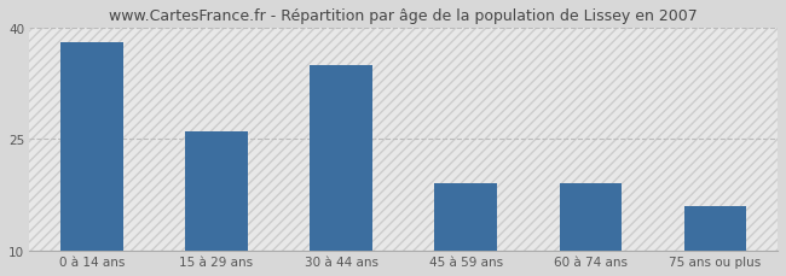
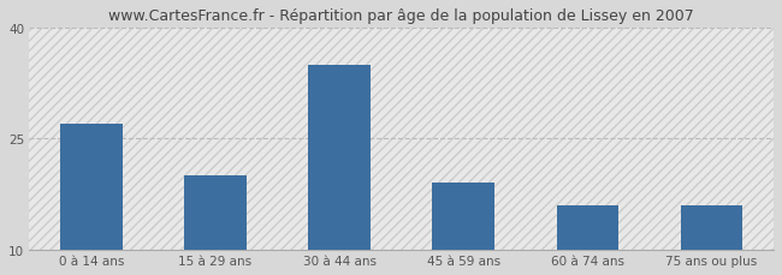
0 à 14 ans: 38 -> 27
15 à 29 ans: 26 -> 20
60 à 74 ans: 19 -> 16
